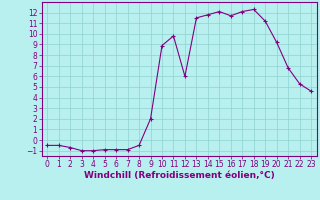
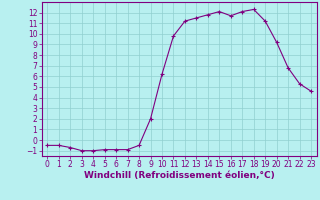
10: 8.9 -> 6.2
12: 6.0 -> 11.2
